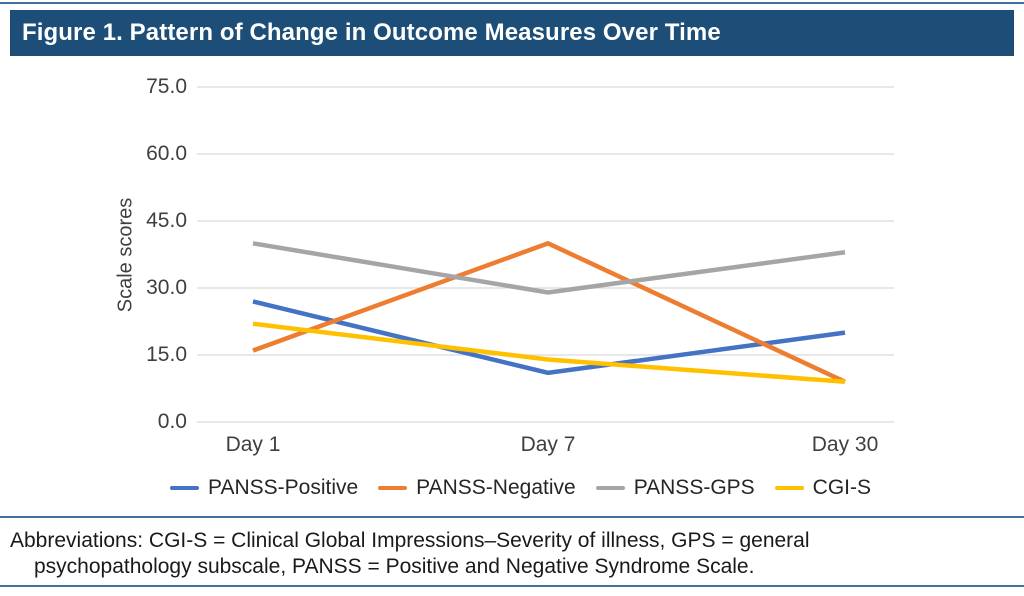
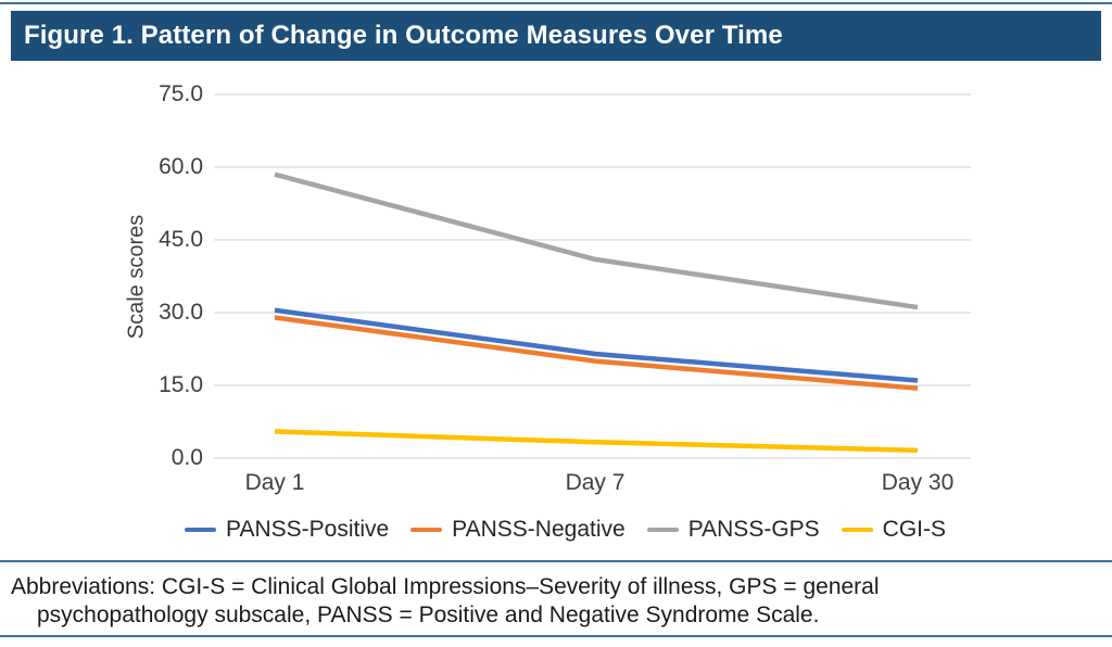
PANSS-Positive/Day 1: 27 -> 30
PANSS-Negative/Day 1: 16 -> 29
PANSS-GPS/Day 1: 40 -> 58
CGI-S/Day 1: 22 -> 6
PANSS-Positive/Day 7: 11 -> 22
PANSS-Negative/Day 7: 40 -> 20
PANSS-GPS/Day 7: 29 -> 41
CGI-S/Day 7: 14 -> 3
PANSS-Positive/Day 30: 20 -> 16
PANSS-Negative/Day 30: 9 -> 14
PANSS-GPS/Day 30: 38 -> 31
CGI-S/Day 30: 9 -> 2
